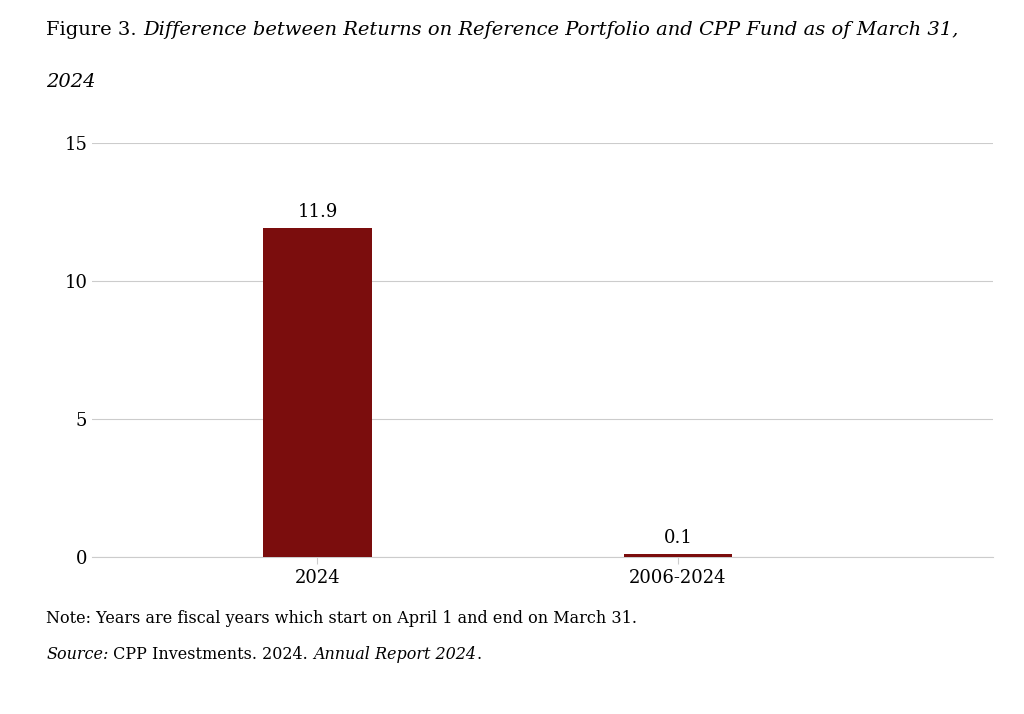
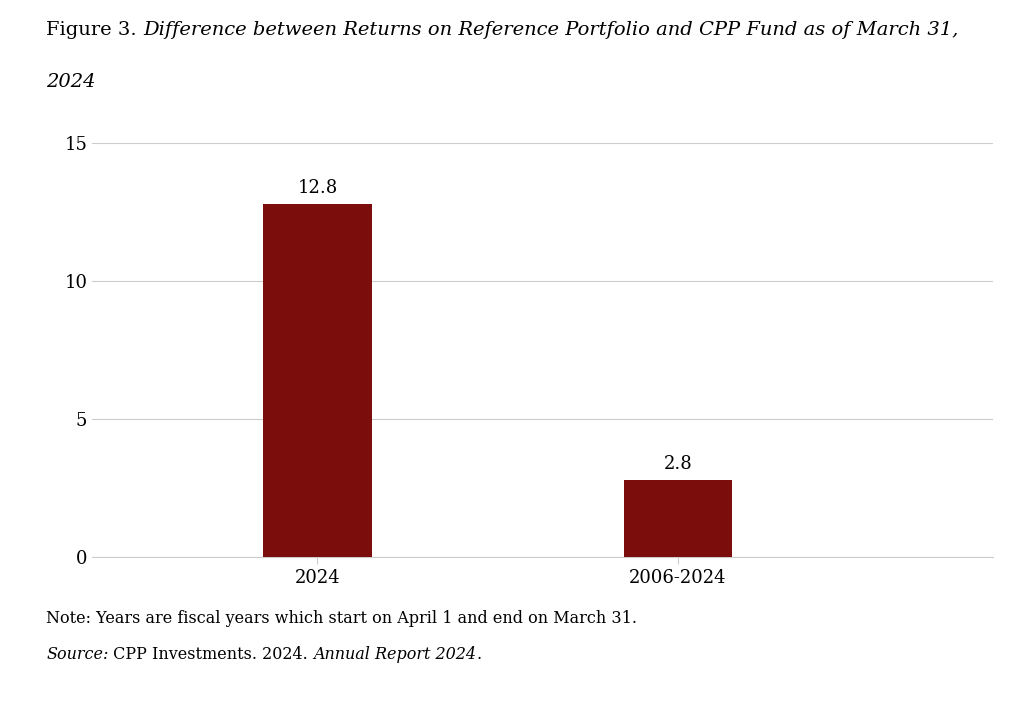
2024: 11.9 -> 12.8
2006-2024: 0.1 -> 2.8
